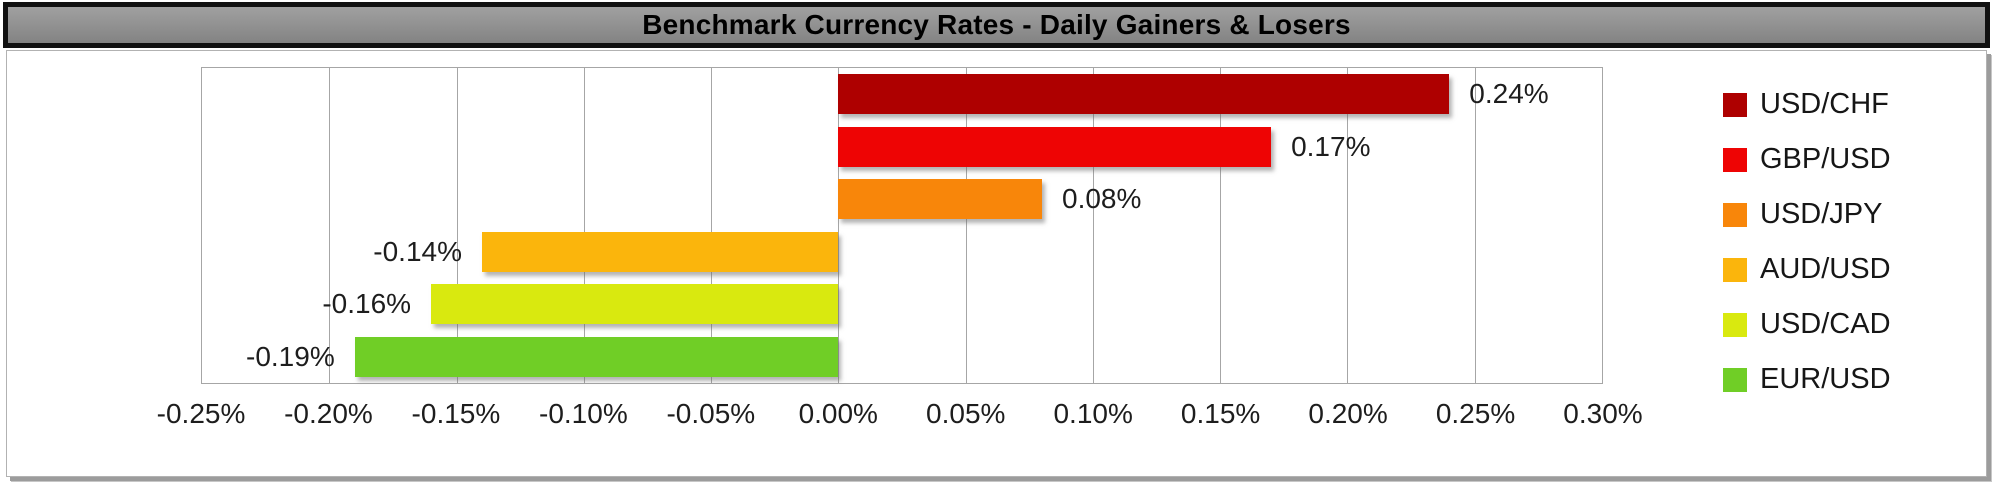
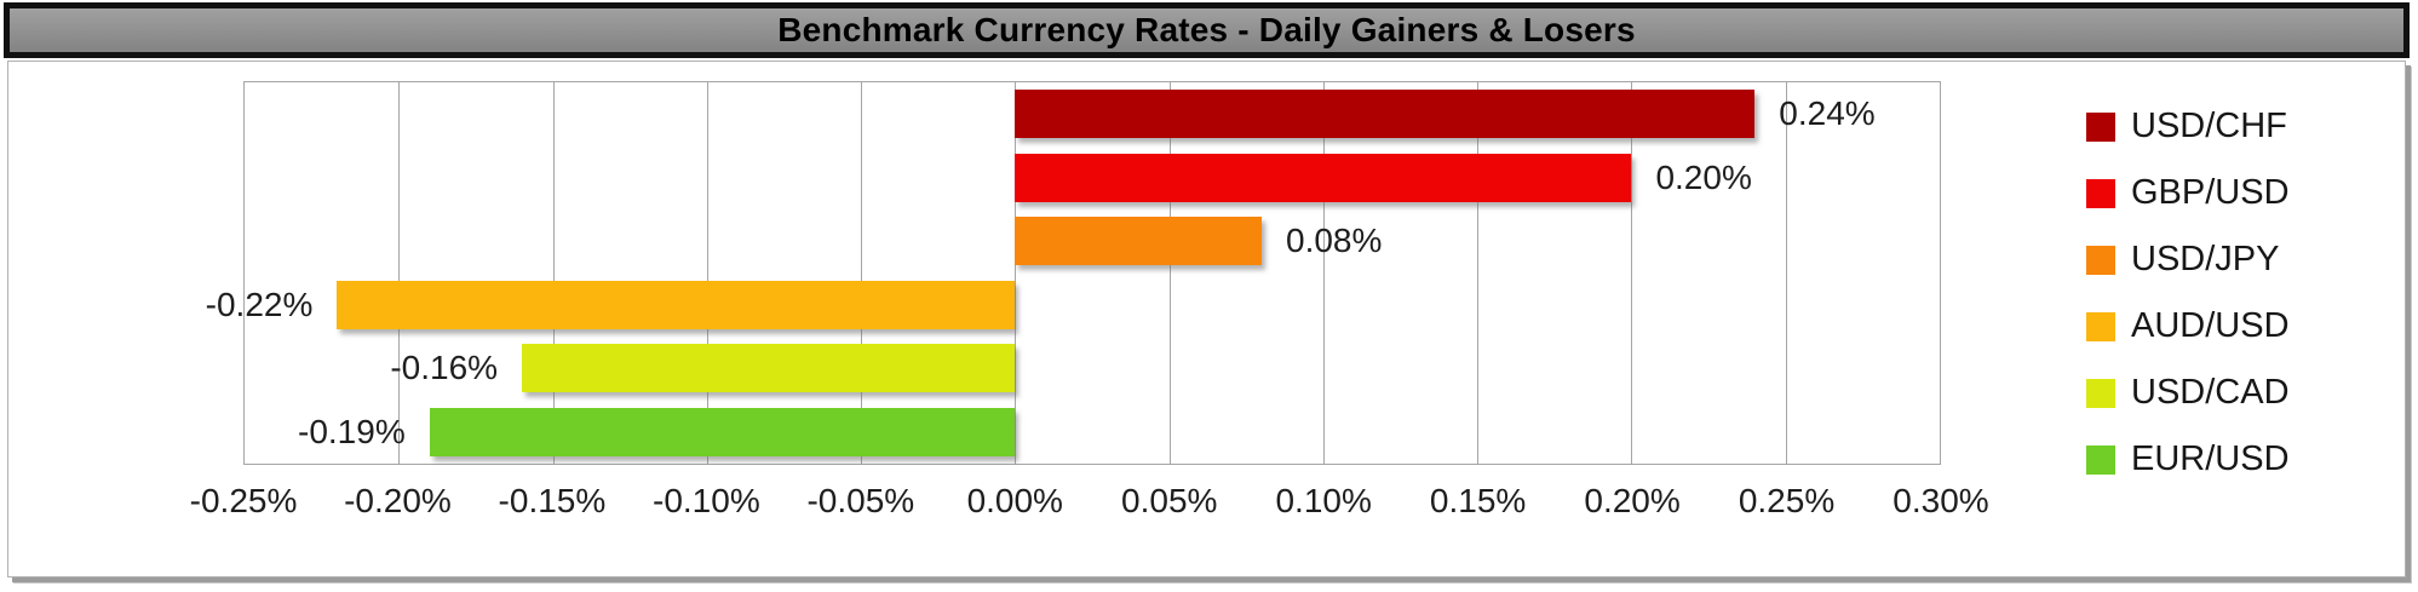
GBP/USD: 0.17% -> 0.20%
AUD/USD: -0.14% -> -0.22%
